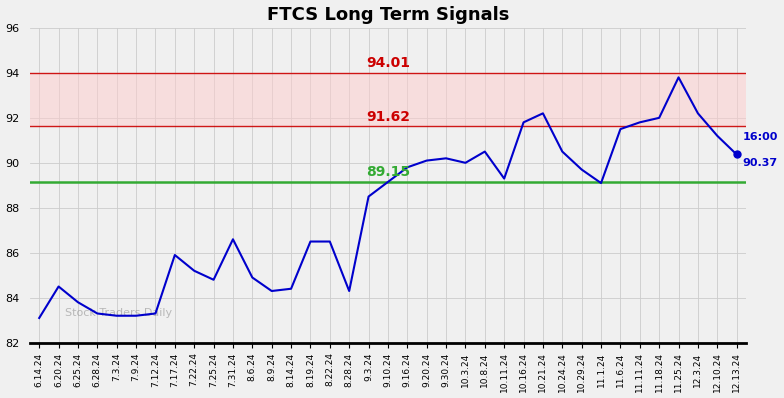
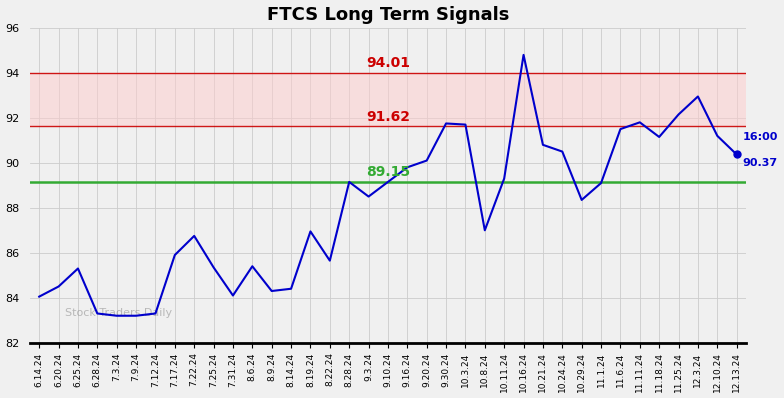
6.14.24: 83.10 -> 84.05
6.25.24: 83.80 -> 85.30
7.22.24: 85.20 -> 86.75
7.25.24: 84.80 -> 85.35
7.31.24: 86.60 -> 84.10
8.6.24: 84.90 -> 85.40
8.19.24: 86.50 -> 86.95
8.22.24: 86.50 -> 85.65
8.28.24: 84.30 -> 89.15
9.30.24: 90.20 -> 91.75
10.3.24: 90.00 -> 91.70
10.8.24: 90.50 -> 87.00
10.16.24: 91.80 -> 94.80
10.21.24: 92.20 -> 90.80
10.29.24: 89.70 -> 88.35
11.18.24: 92.00 -> 91.15
11.25.24: 93.80 -> 92.15
12.3.24: 92.20 -> 92.95
